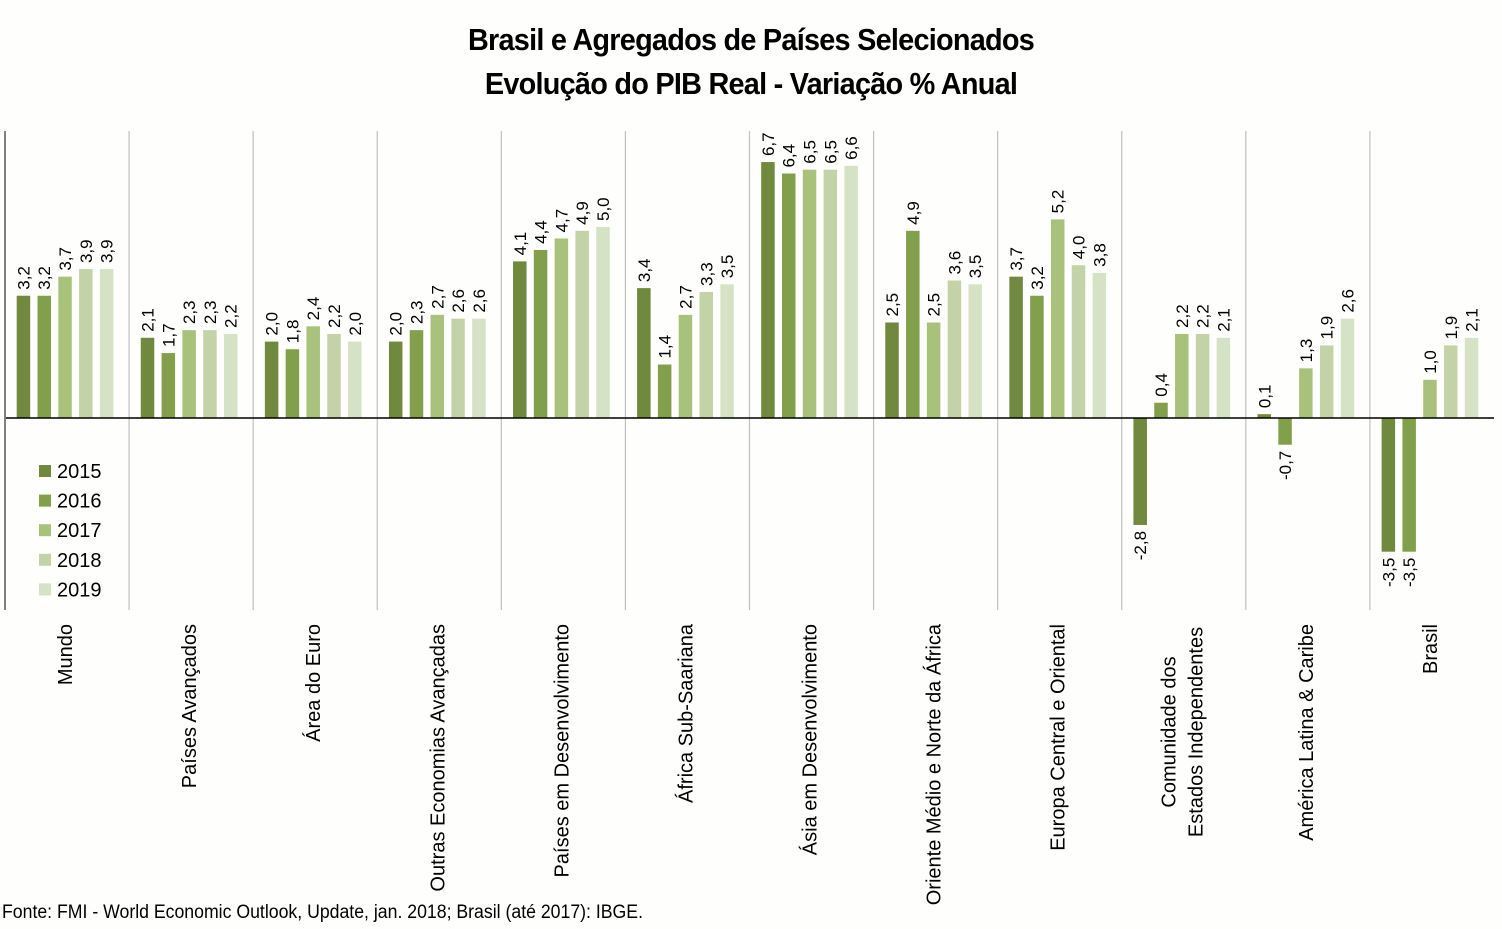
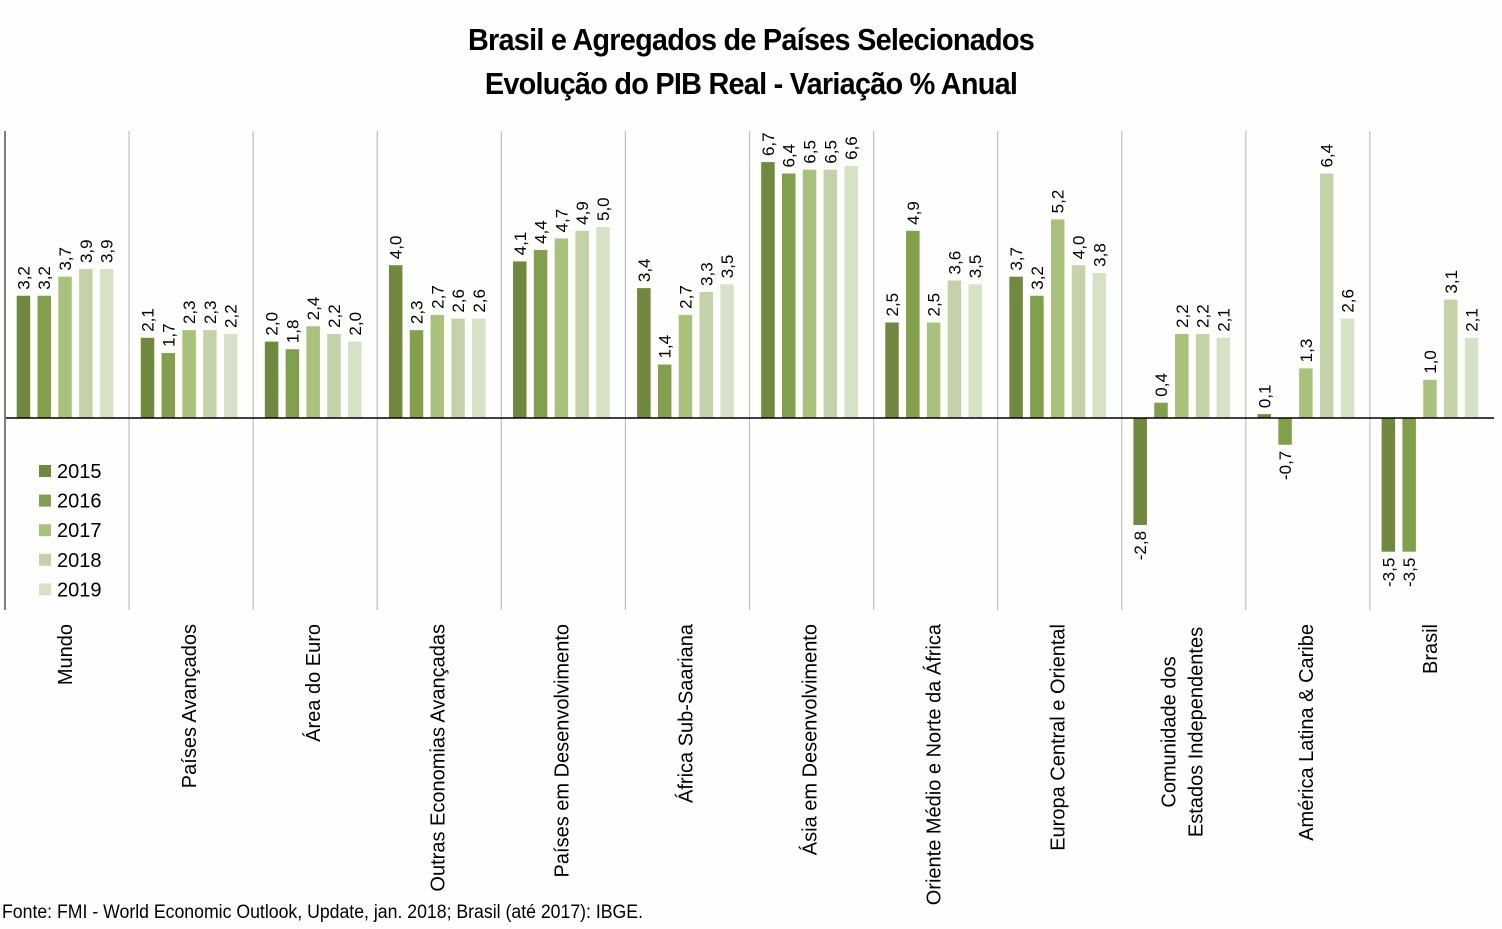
2015/Outras Economias Avançadas: 2,0 -> 4,0
2018/América Latina & Caribe: 1,9 -> 6,4
2018/Brasil: 1,9 -> 3,1
